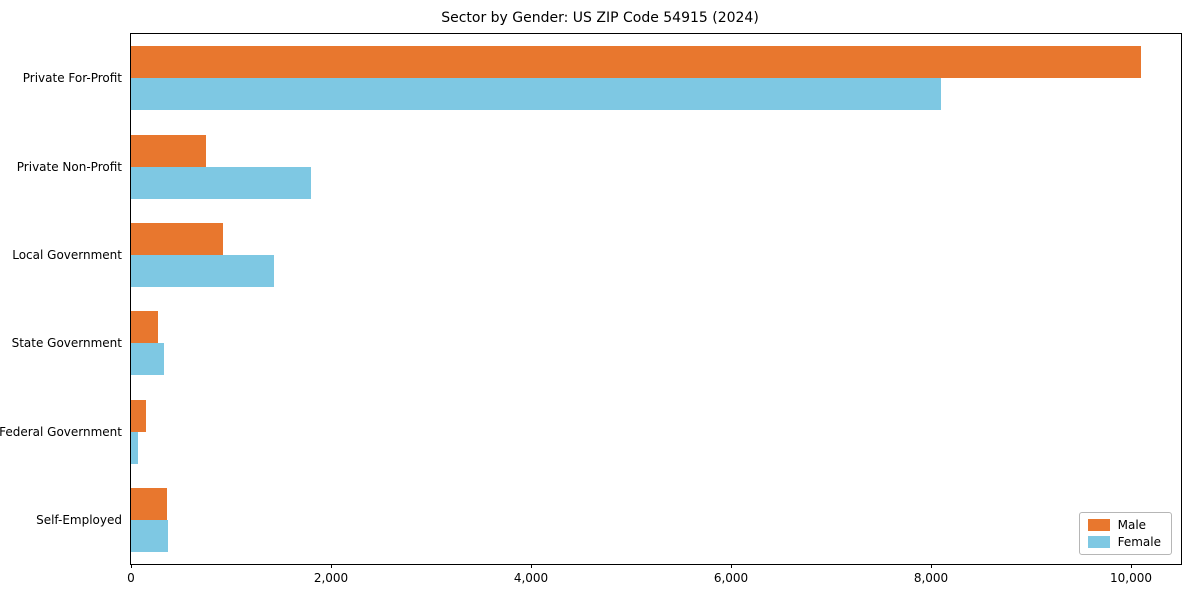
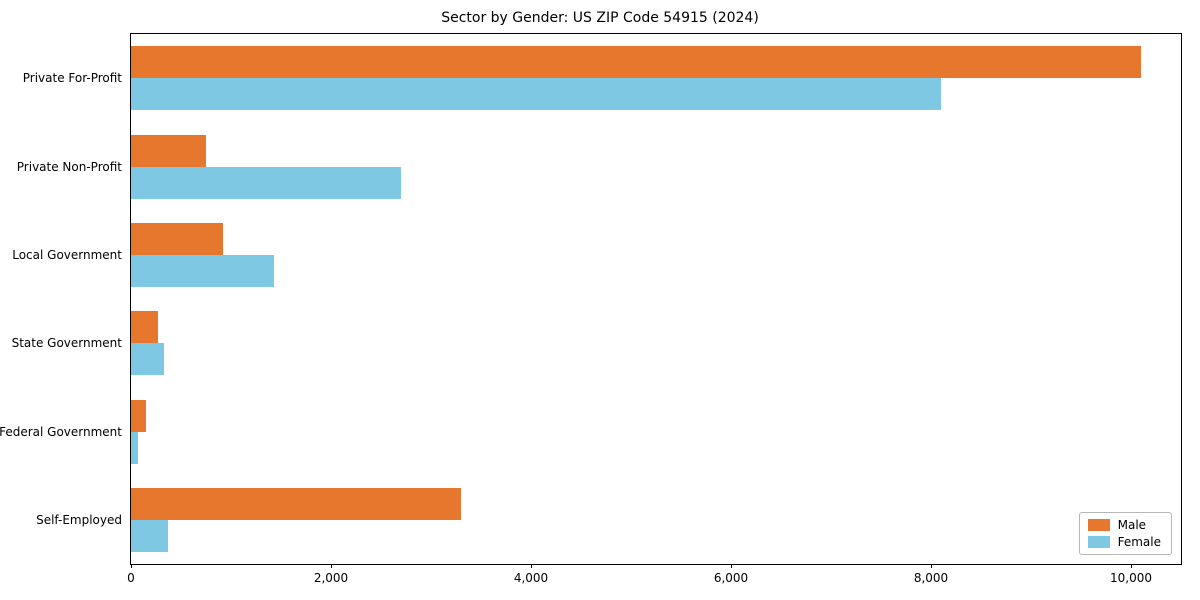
Female/Private Non-Profit: 1800 -> 2700
Male/Self-Employed: 400 -> 3300
